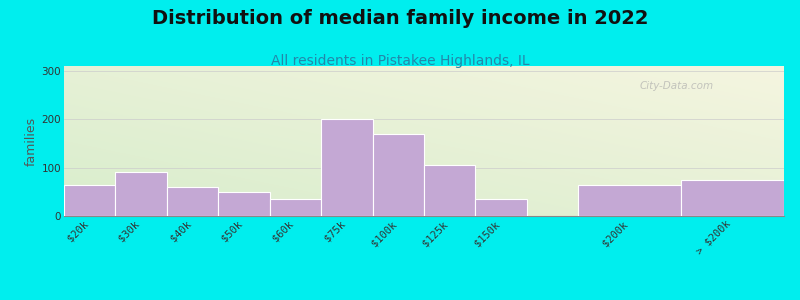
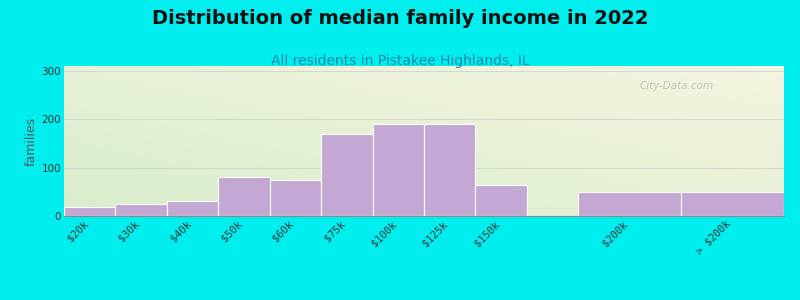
$20k: 65 -> 18
$30k: 90 -> 25
$40k: 60 -> 32
$50k: 50 -> 80
$60k: 35 -> 75
$75k: 200 -> 170
$100k: 170 -> 190
$125k: 105 -> 190
$150k: 35 -> 65
$200k: 65 -> 50
> $200k: 75 -> 50
